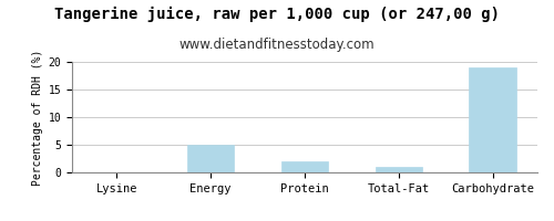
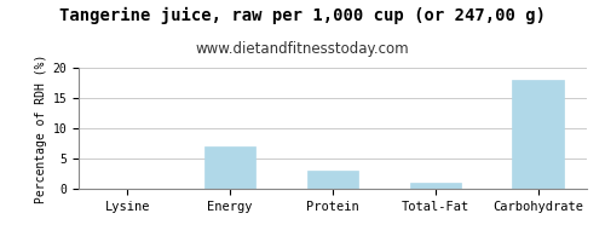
Energy: 5 -> 7
Protein: 2 -> 3
Carbohydrate: 19 -> 18
